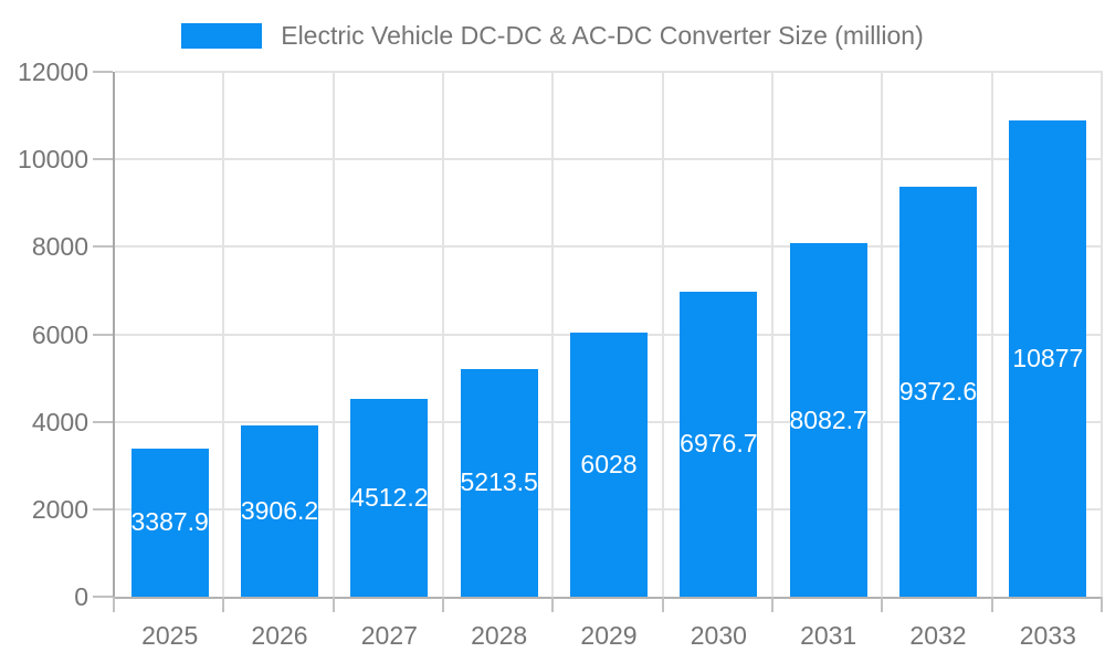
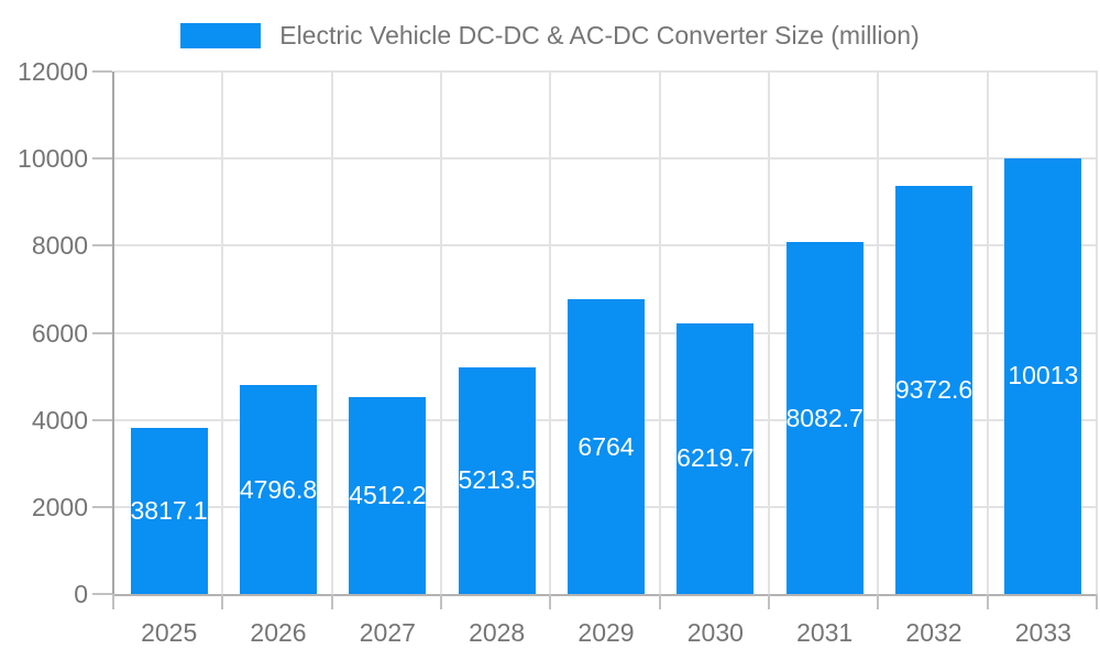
2025: 3387.9 -> 3817.1
2026: 3906.2 -> 4796.8
2029: 6028 -> 6764
2030: 6976.7 -> 6219.7
2033: 10877 -> 10013
